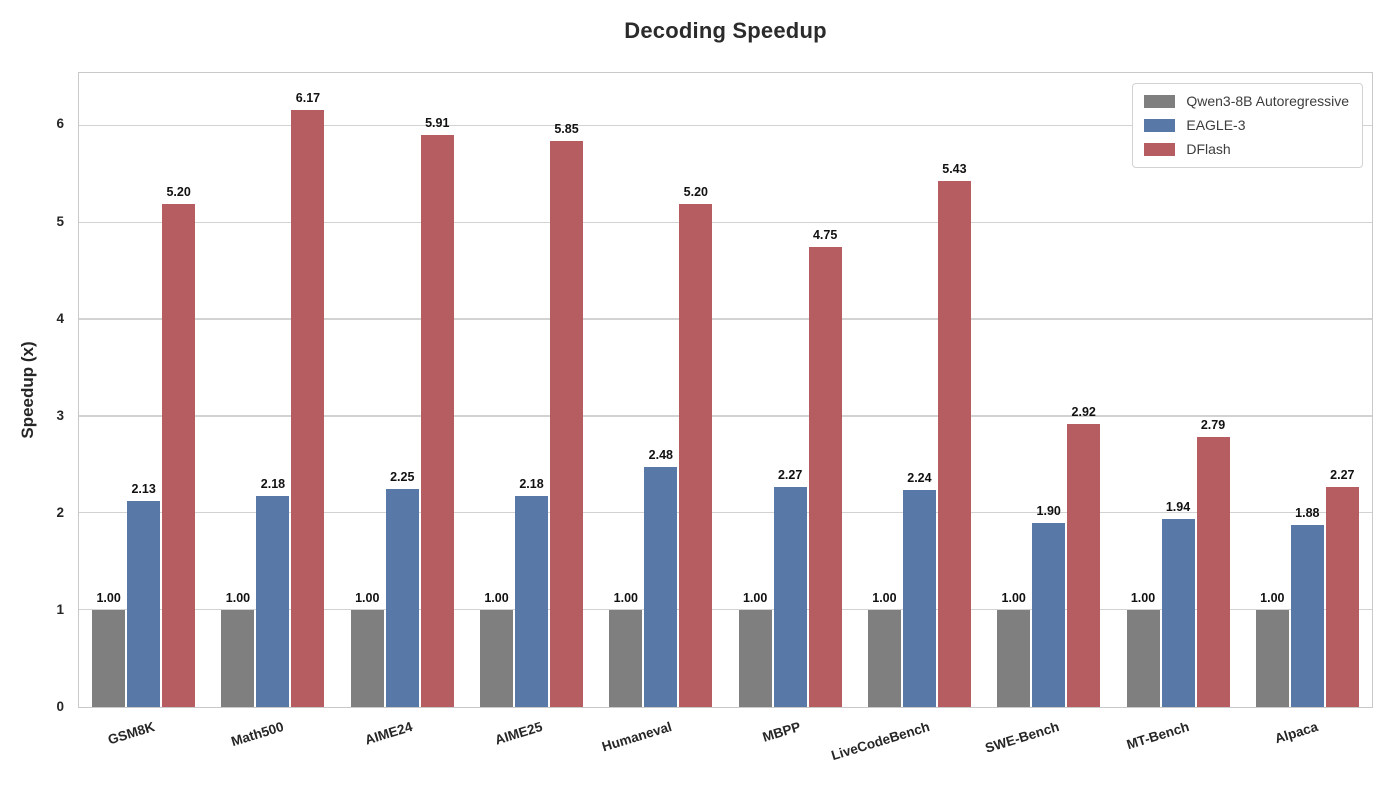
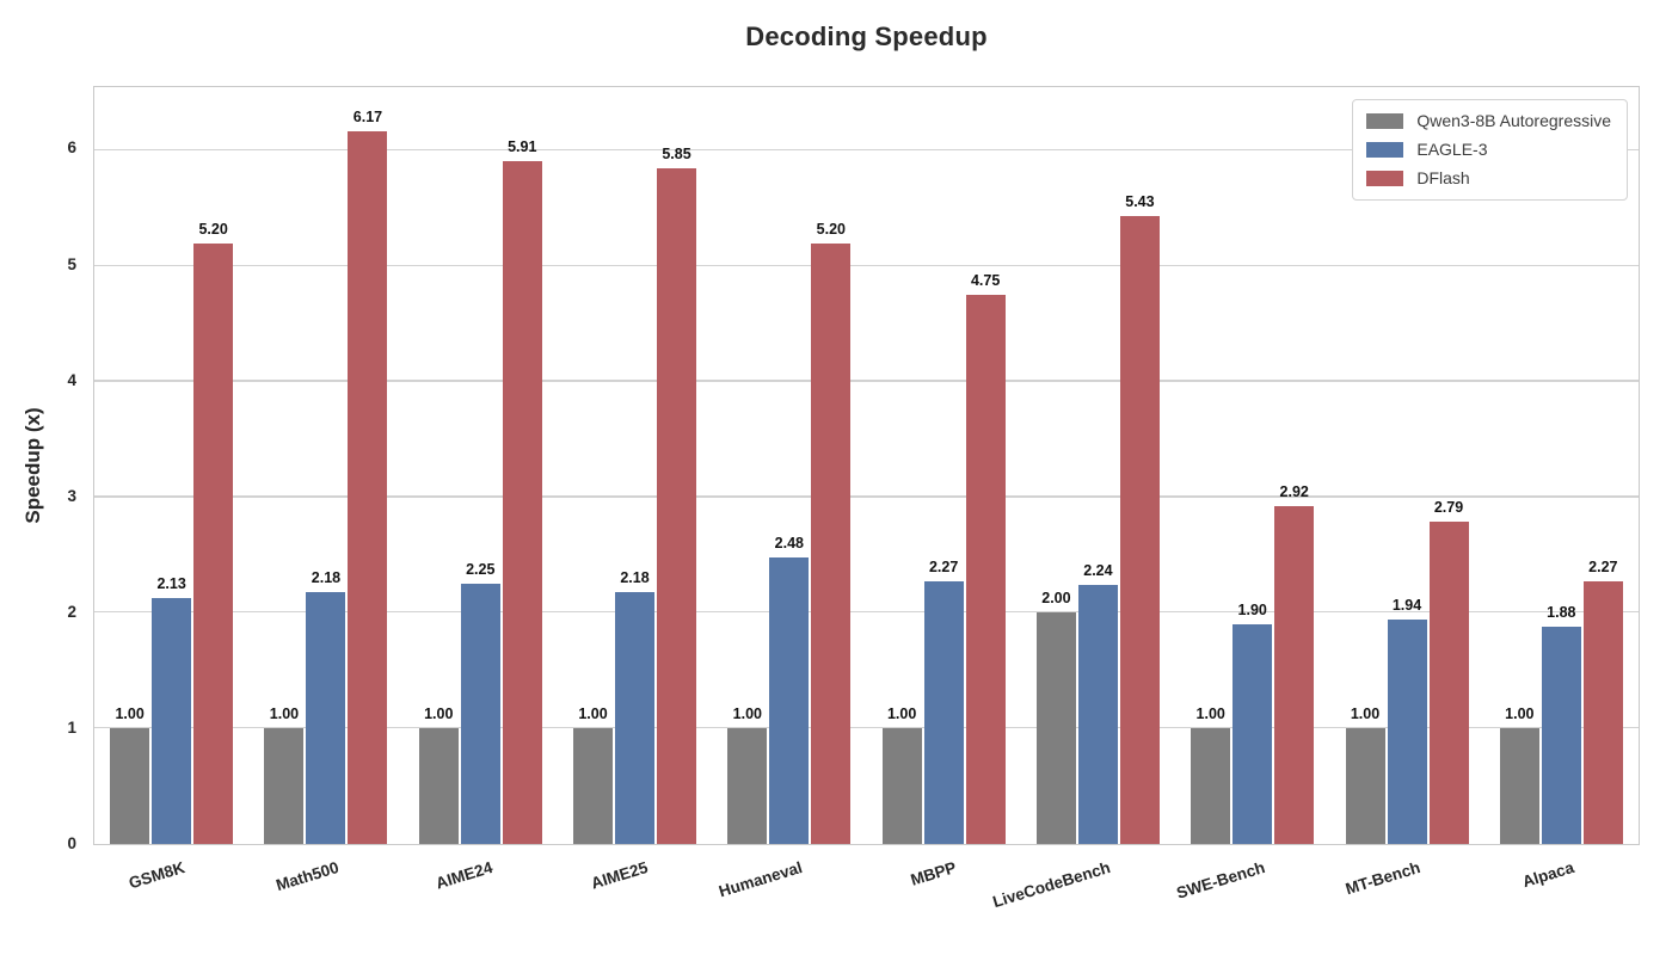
Qwen3-8B Autoregressive/LiveCodeBench: 1.00 -> 2.00
